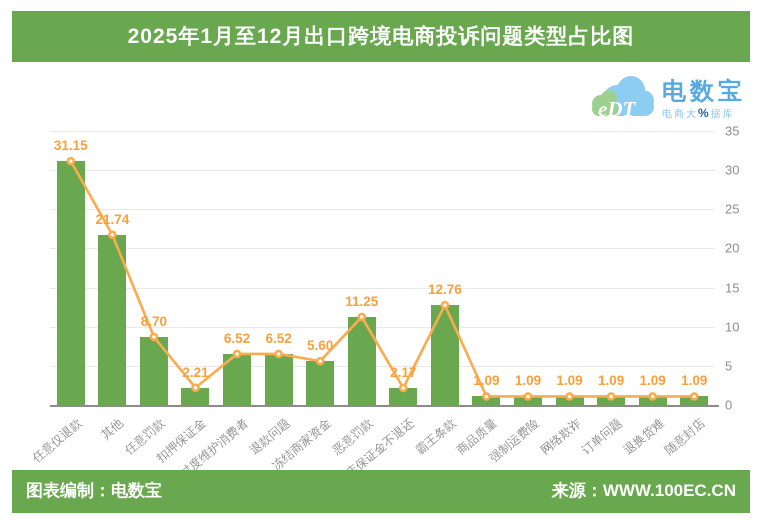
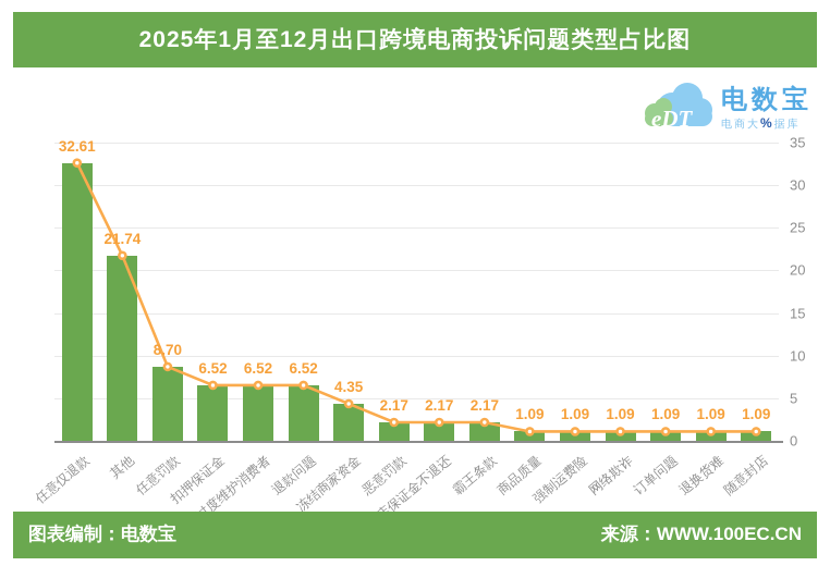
任意仅退款: 31.15 -> 32.61
扣押保证金: 2.21 -> 6.52
冻结商家资金: 5.60 -> 4.35
恶意罚款: 11.25 -> 2.17
霸王条款: 12.76 -> 2.17
